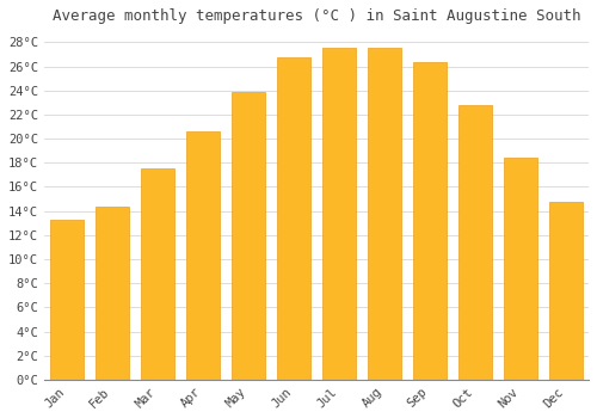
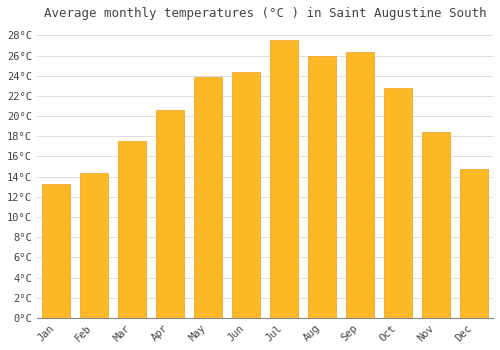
Jun: 26.7°C -> 24.4°C
Aug: 27.5°C -> 26.0°C
